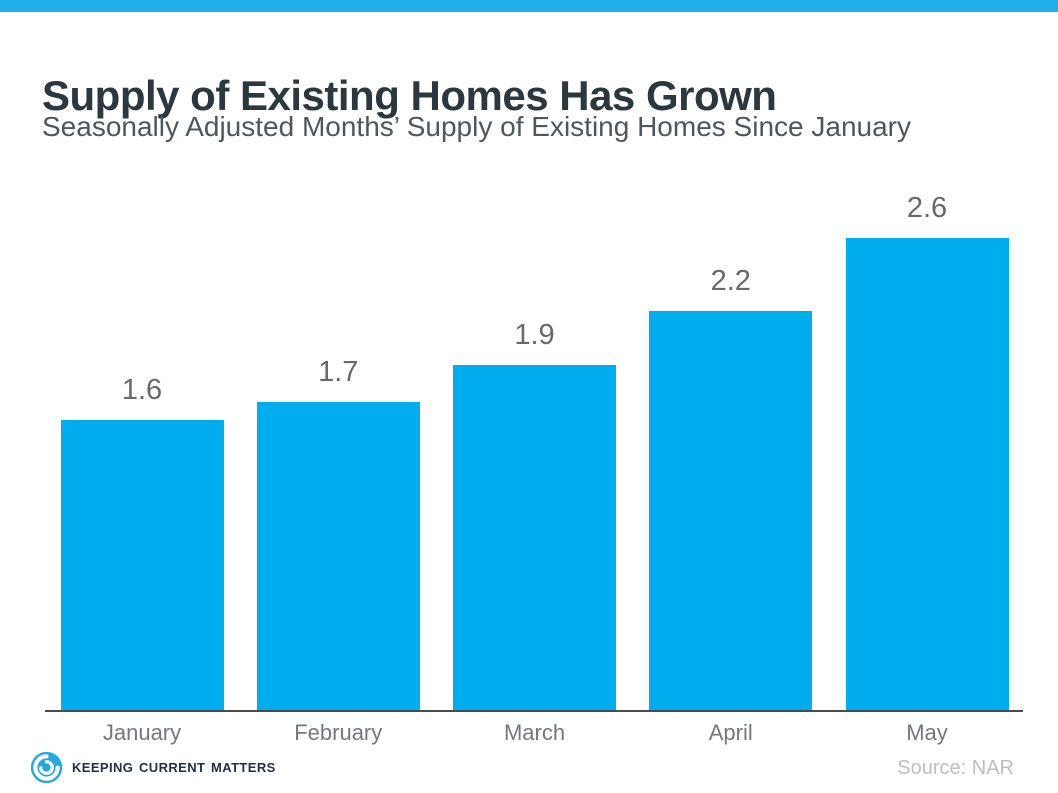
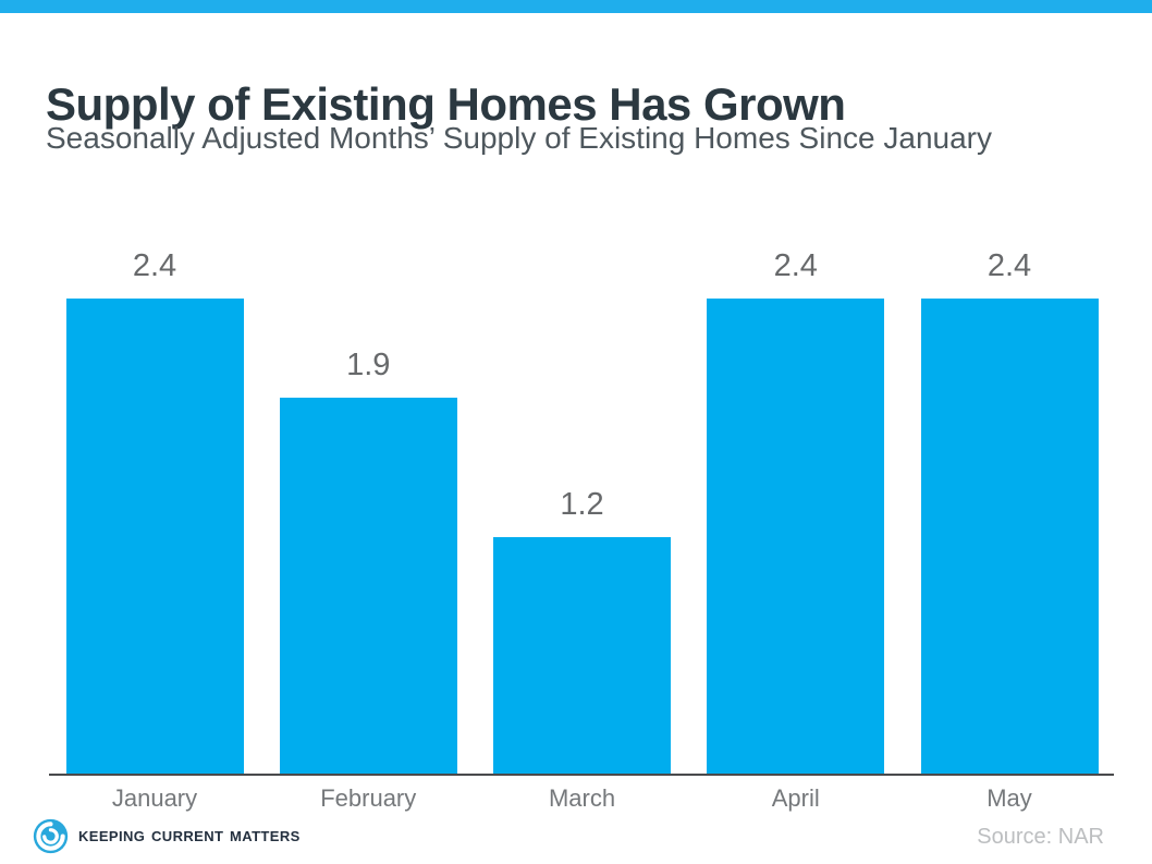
January: 1.6 -> 2.4
February: 1.7 -> 1.9
March: 1.9 -> 1.2
April: 2.2 -> 2.4
May: 2.6 -> 2.4
